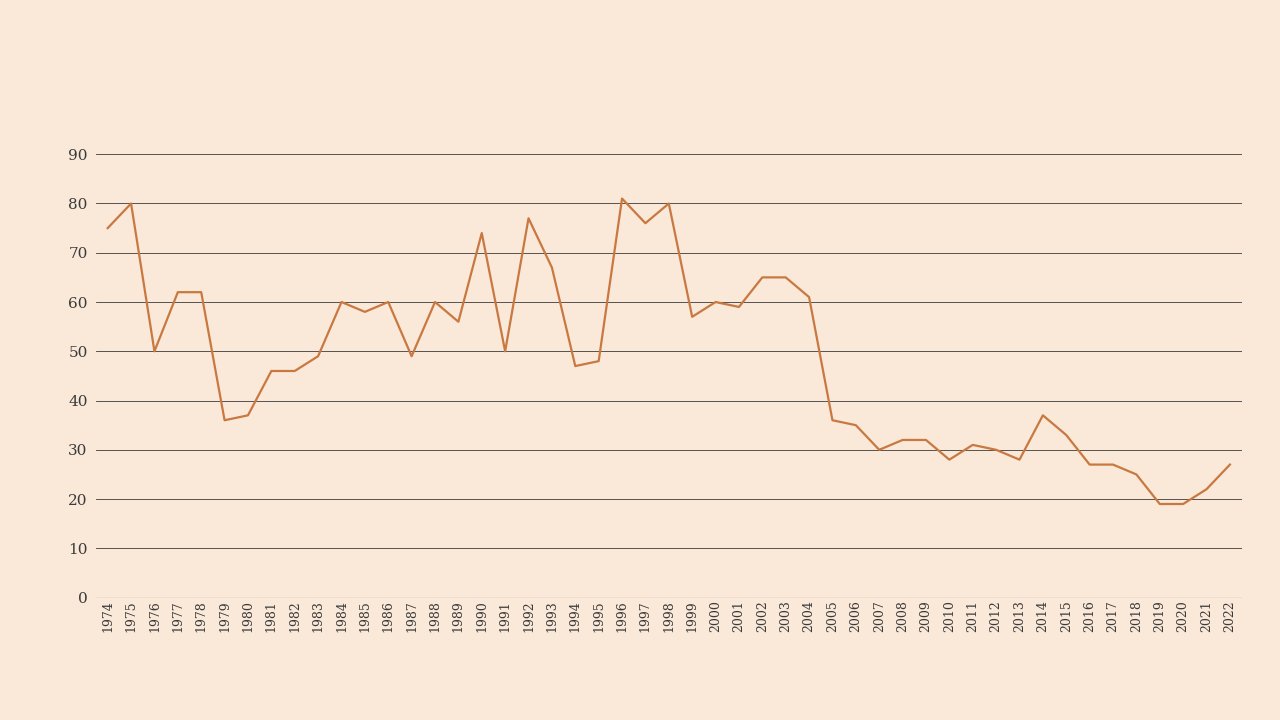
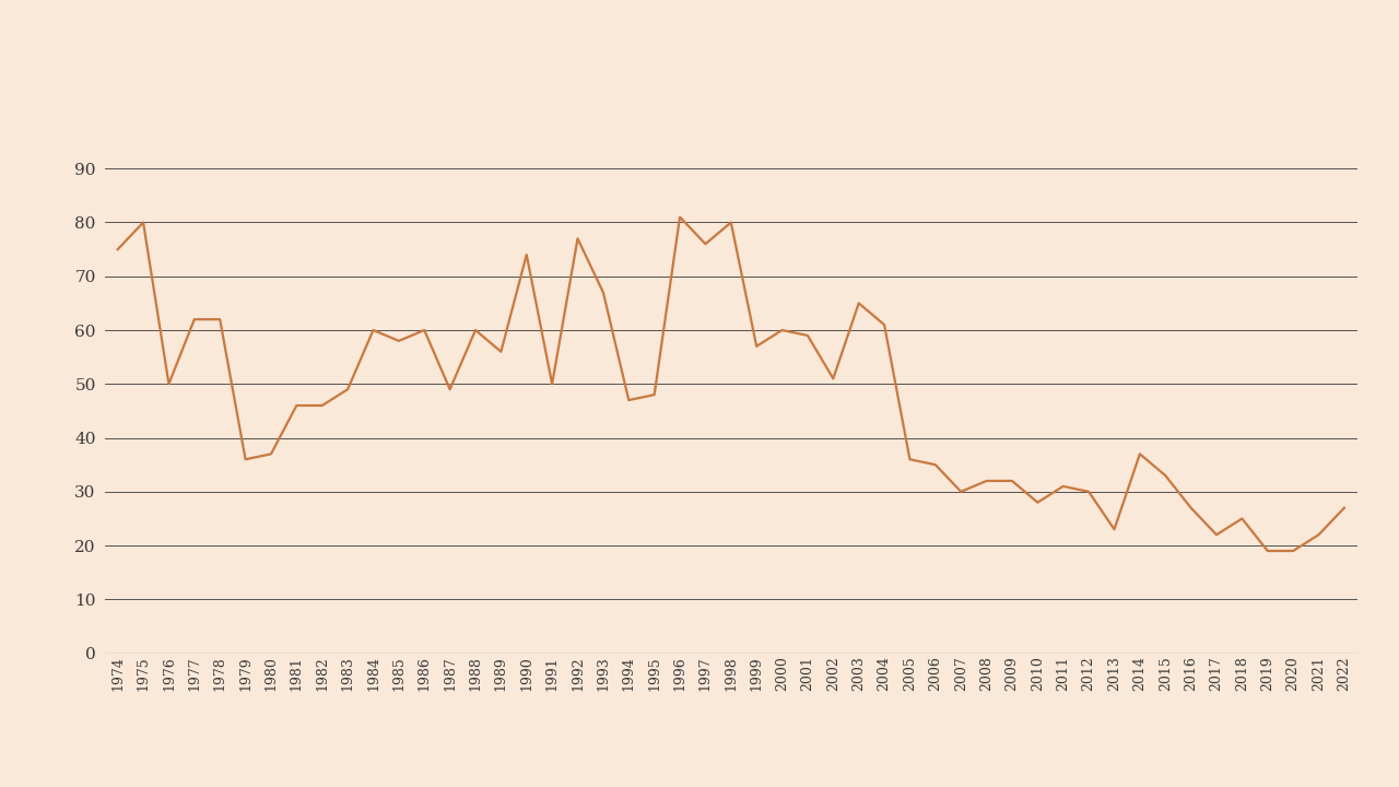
2002: 65 -> 51
2013: 28 -> 23
2017: 27 -> 22
